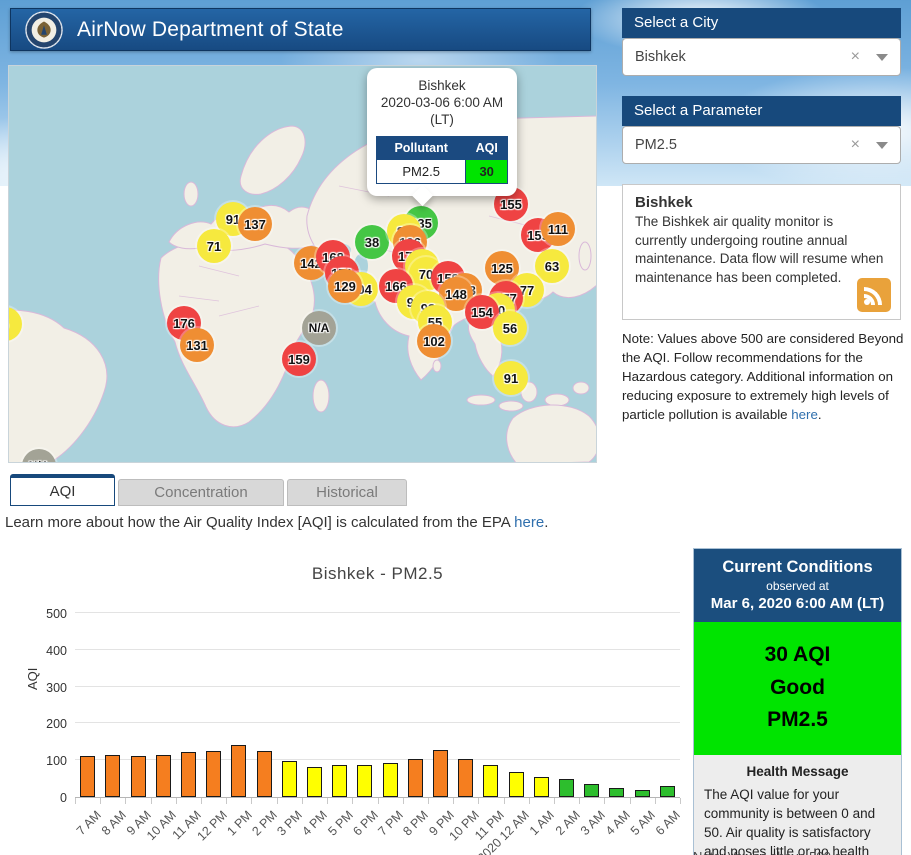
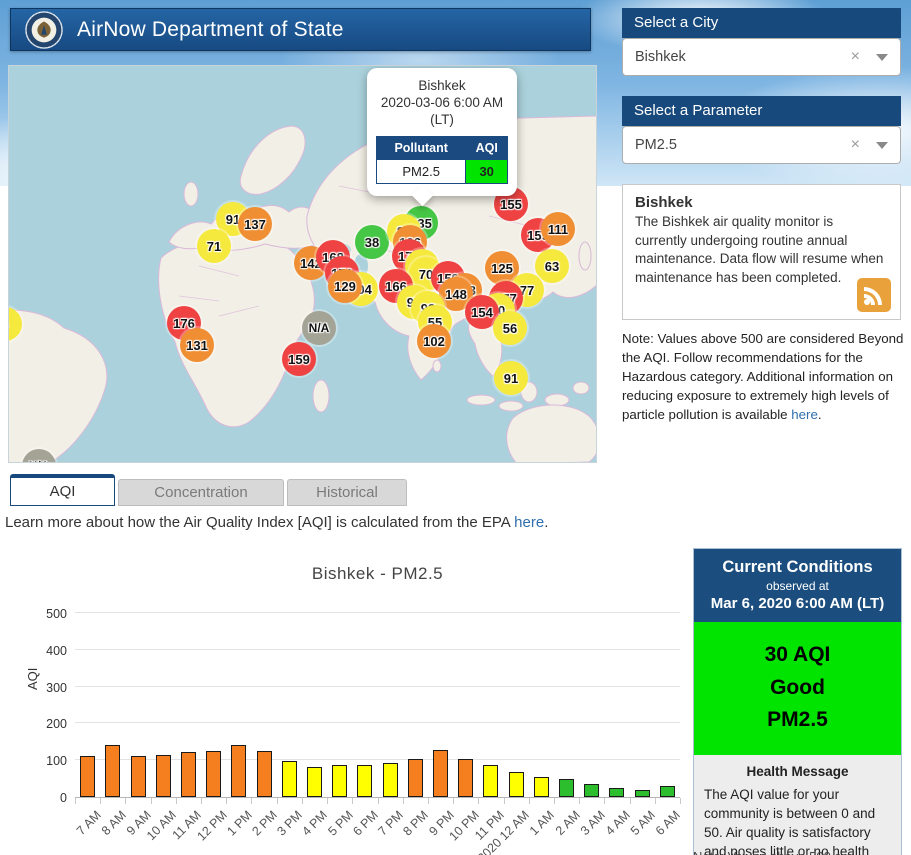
8 AM: 110 -> 140
